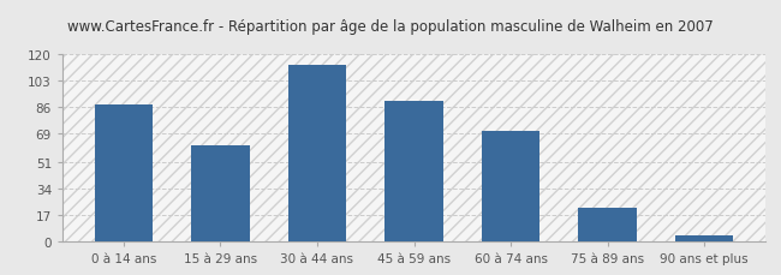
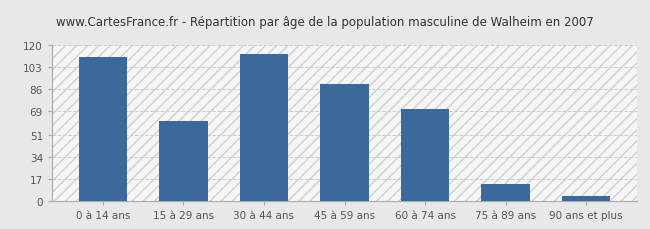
0 à 14 ans: 88 -> 111
75 à 89 ans: 22 -> 13
